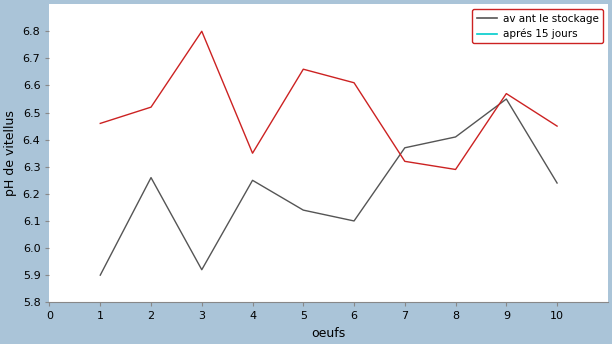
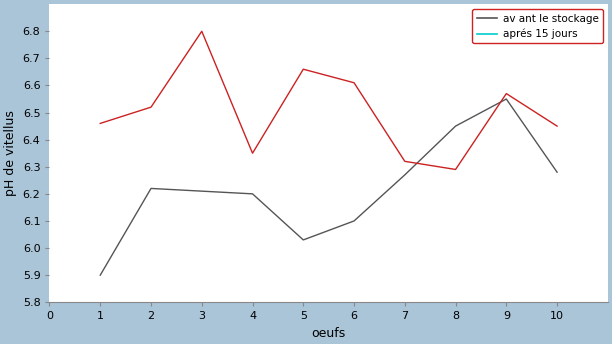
av ant le stockage/2: 6.26 -> 6.22
av ant le stockage/3: 5.92 -> 6.21
av ant le stockage/4: 6.25 -> 6.20
av ant le stockage/5: 6.14 -> 6.03
av ant le stockage/7: 6.37 -> 6.27
av ant le stockage/8: 6.41 -> 6.45
av ant le stockage/10: 6.24 -> 6.28
